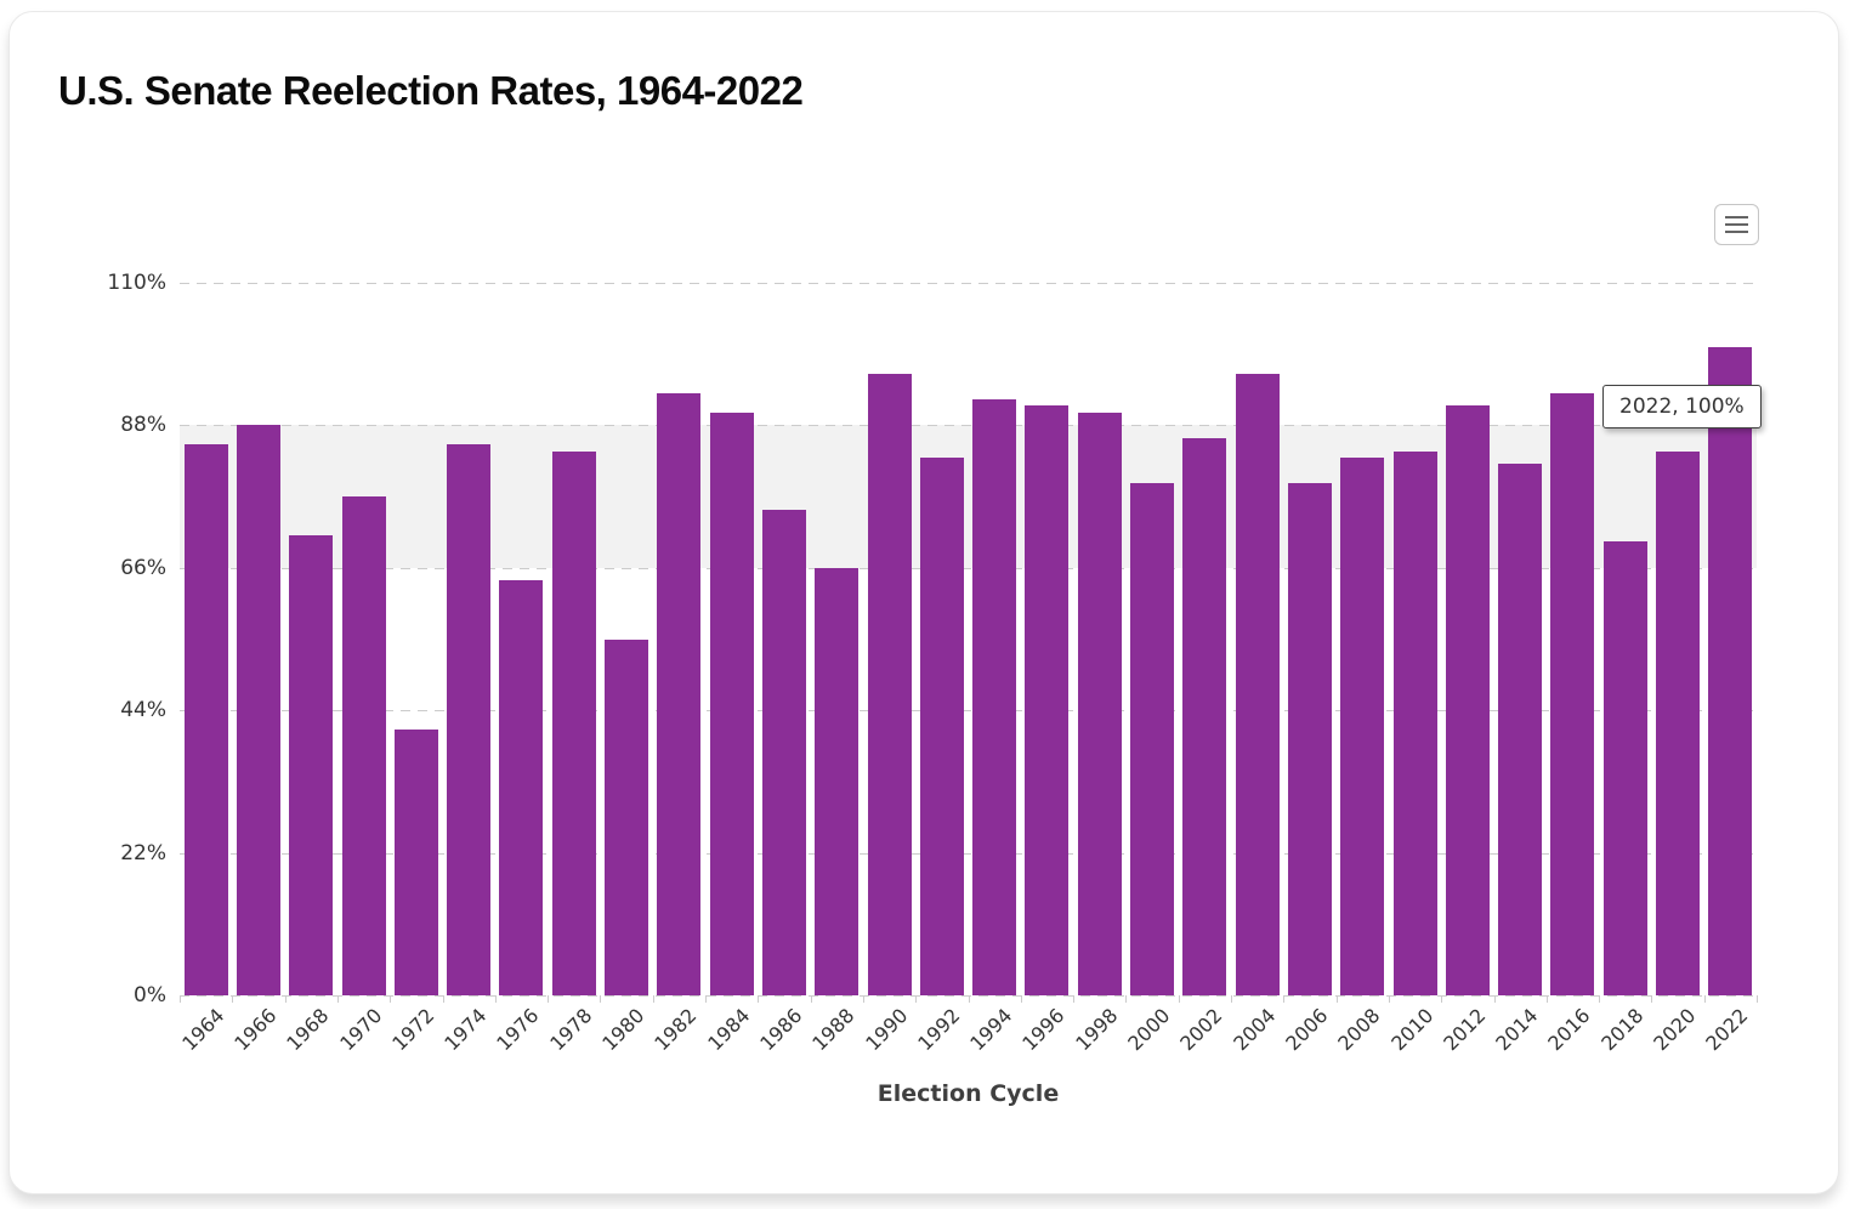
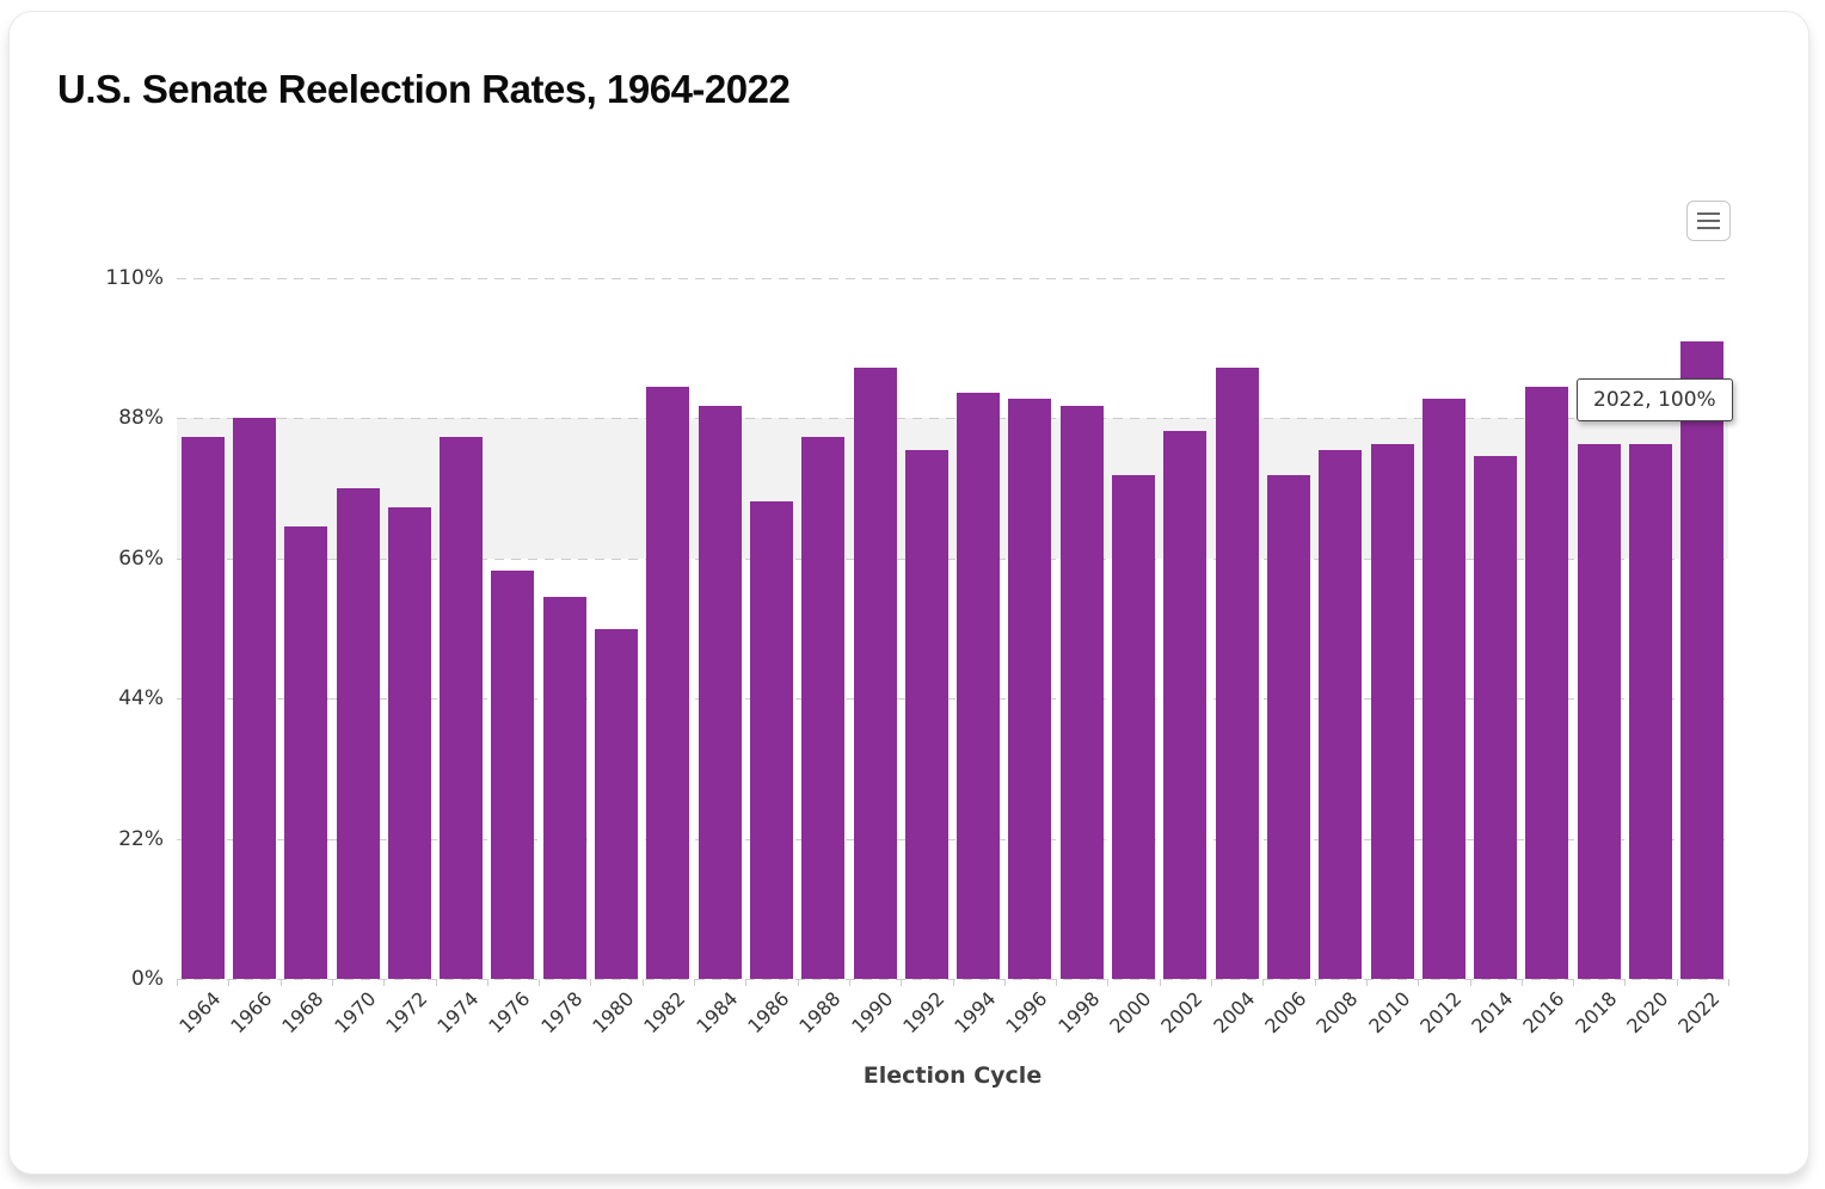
1972: 41% -> 74%
1978: 84% -> 60%
1988: 66% -> 85%
2018: 70% -> 84%
